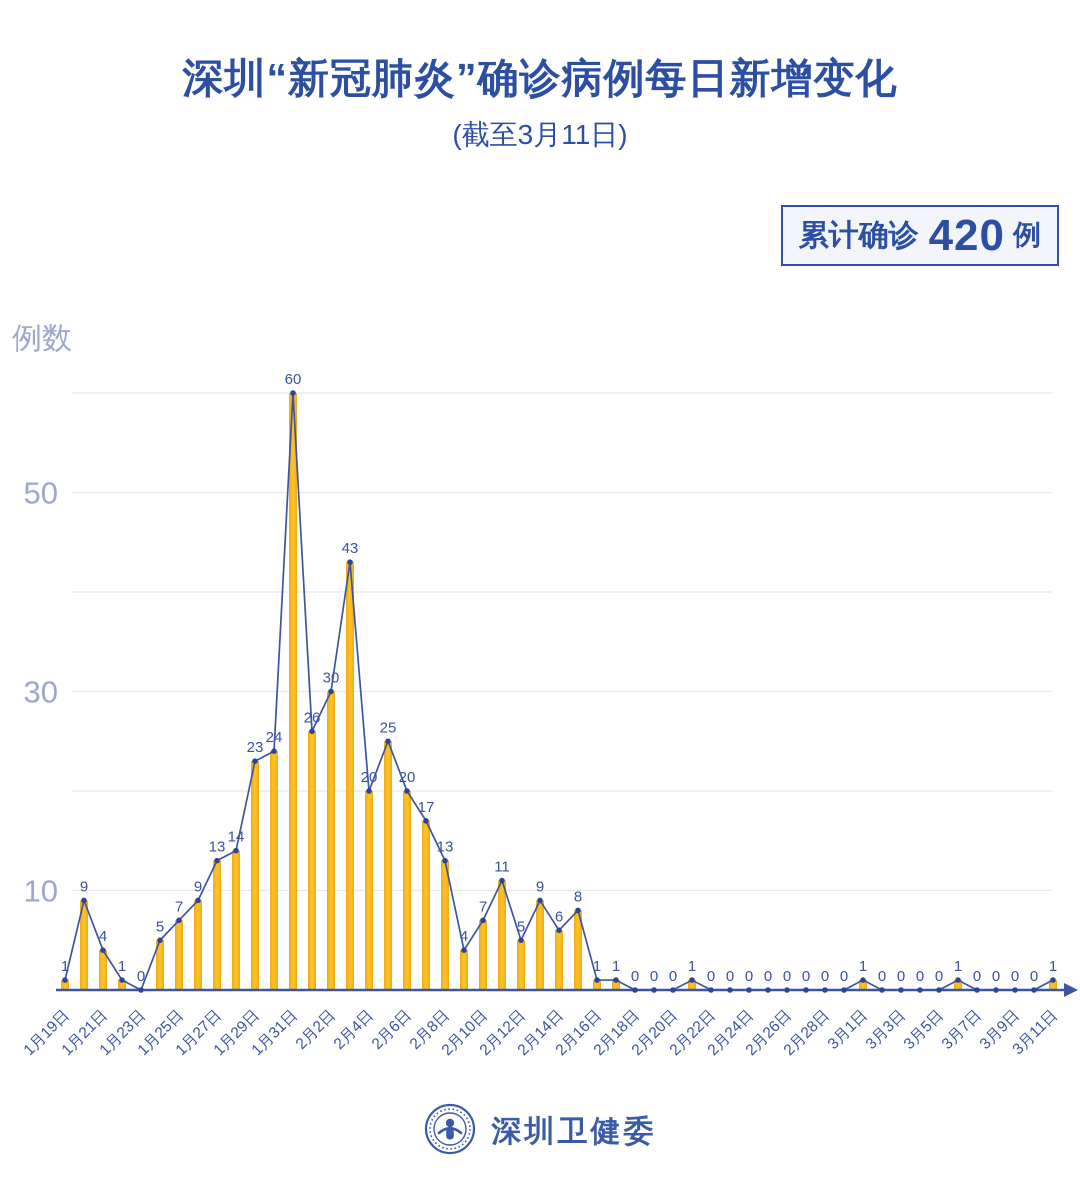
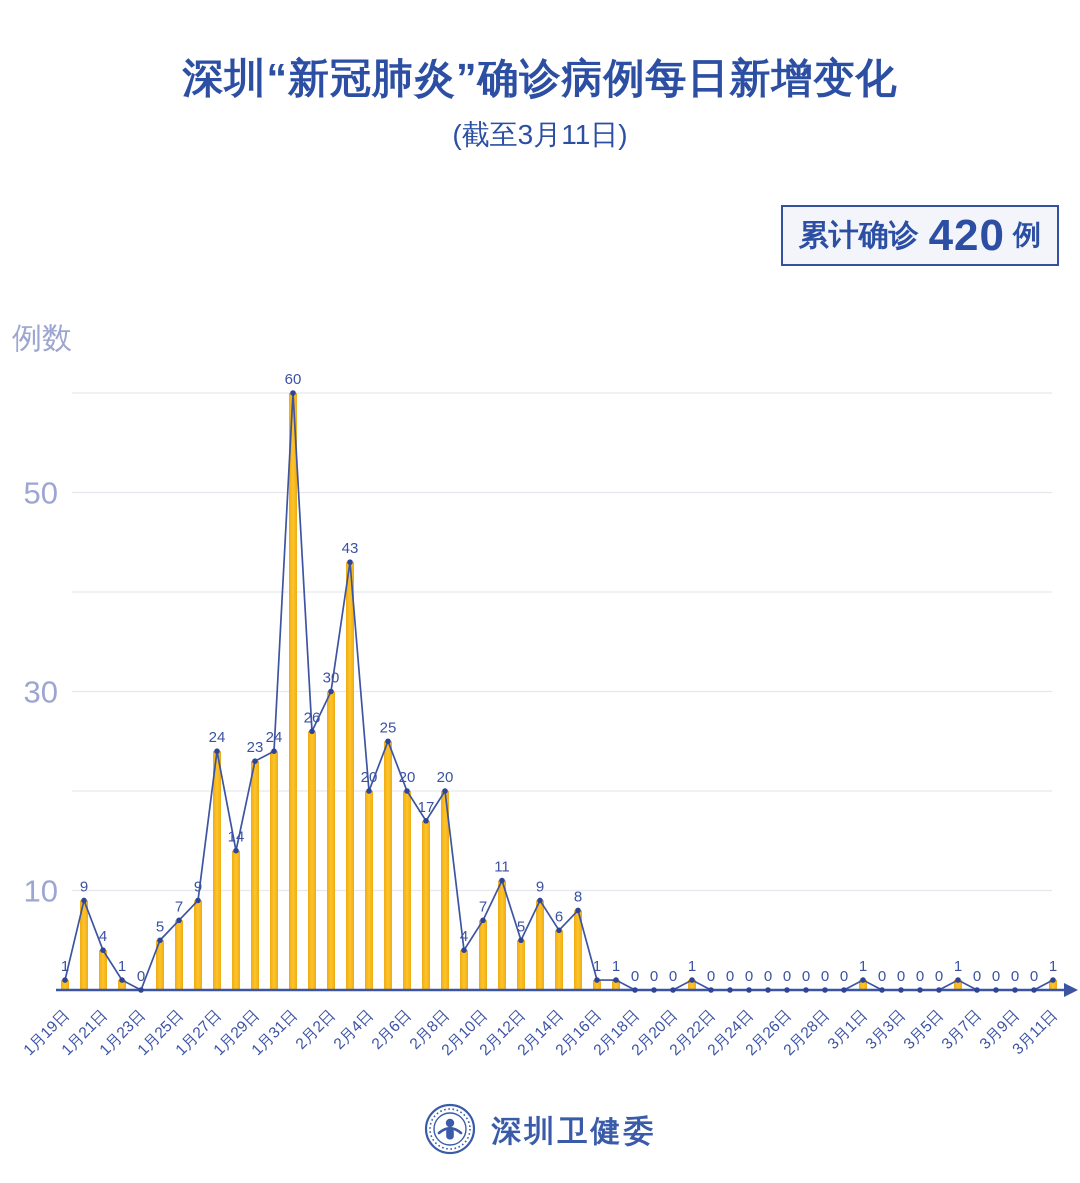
1月27日: 13 -> 24
2月8日: 13 -> 20
